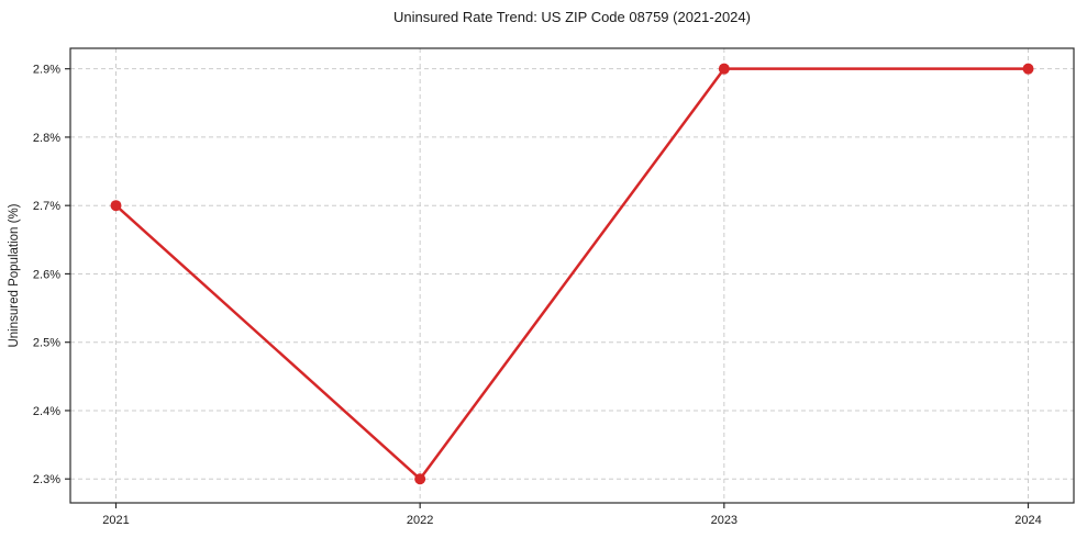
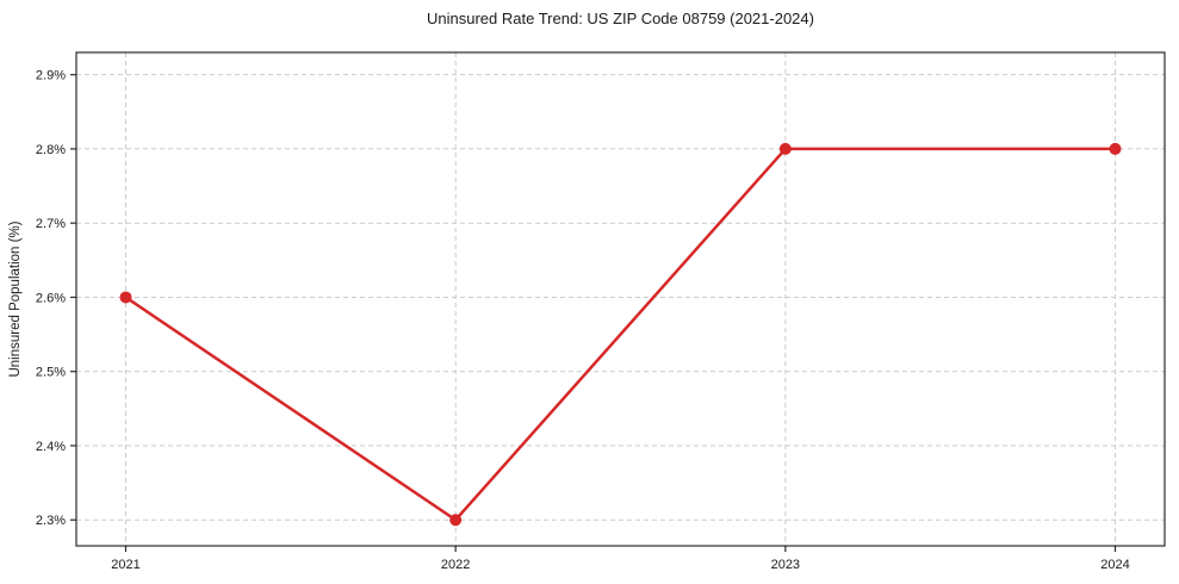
2021: 2.7% -> 2.6%
2023: 2.9% -> 2.8%
2024: 2.9% -> 2.8%
